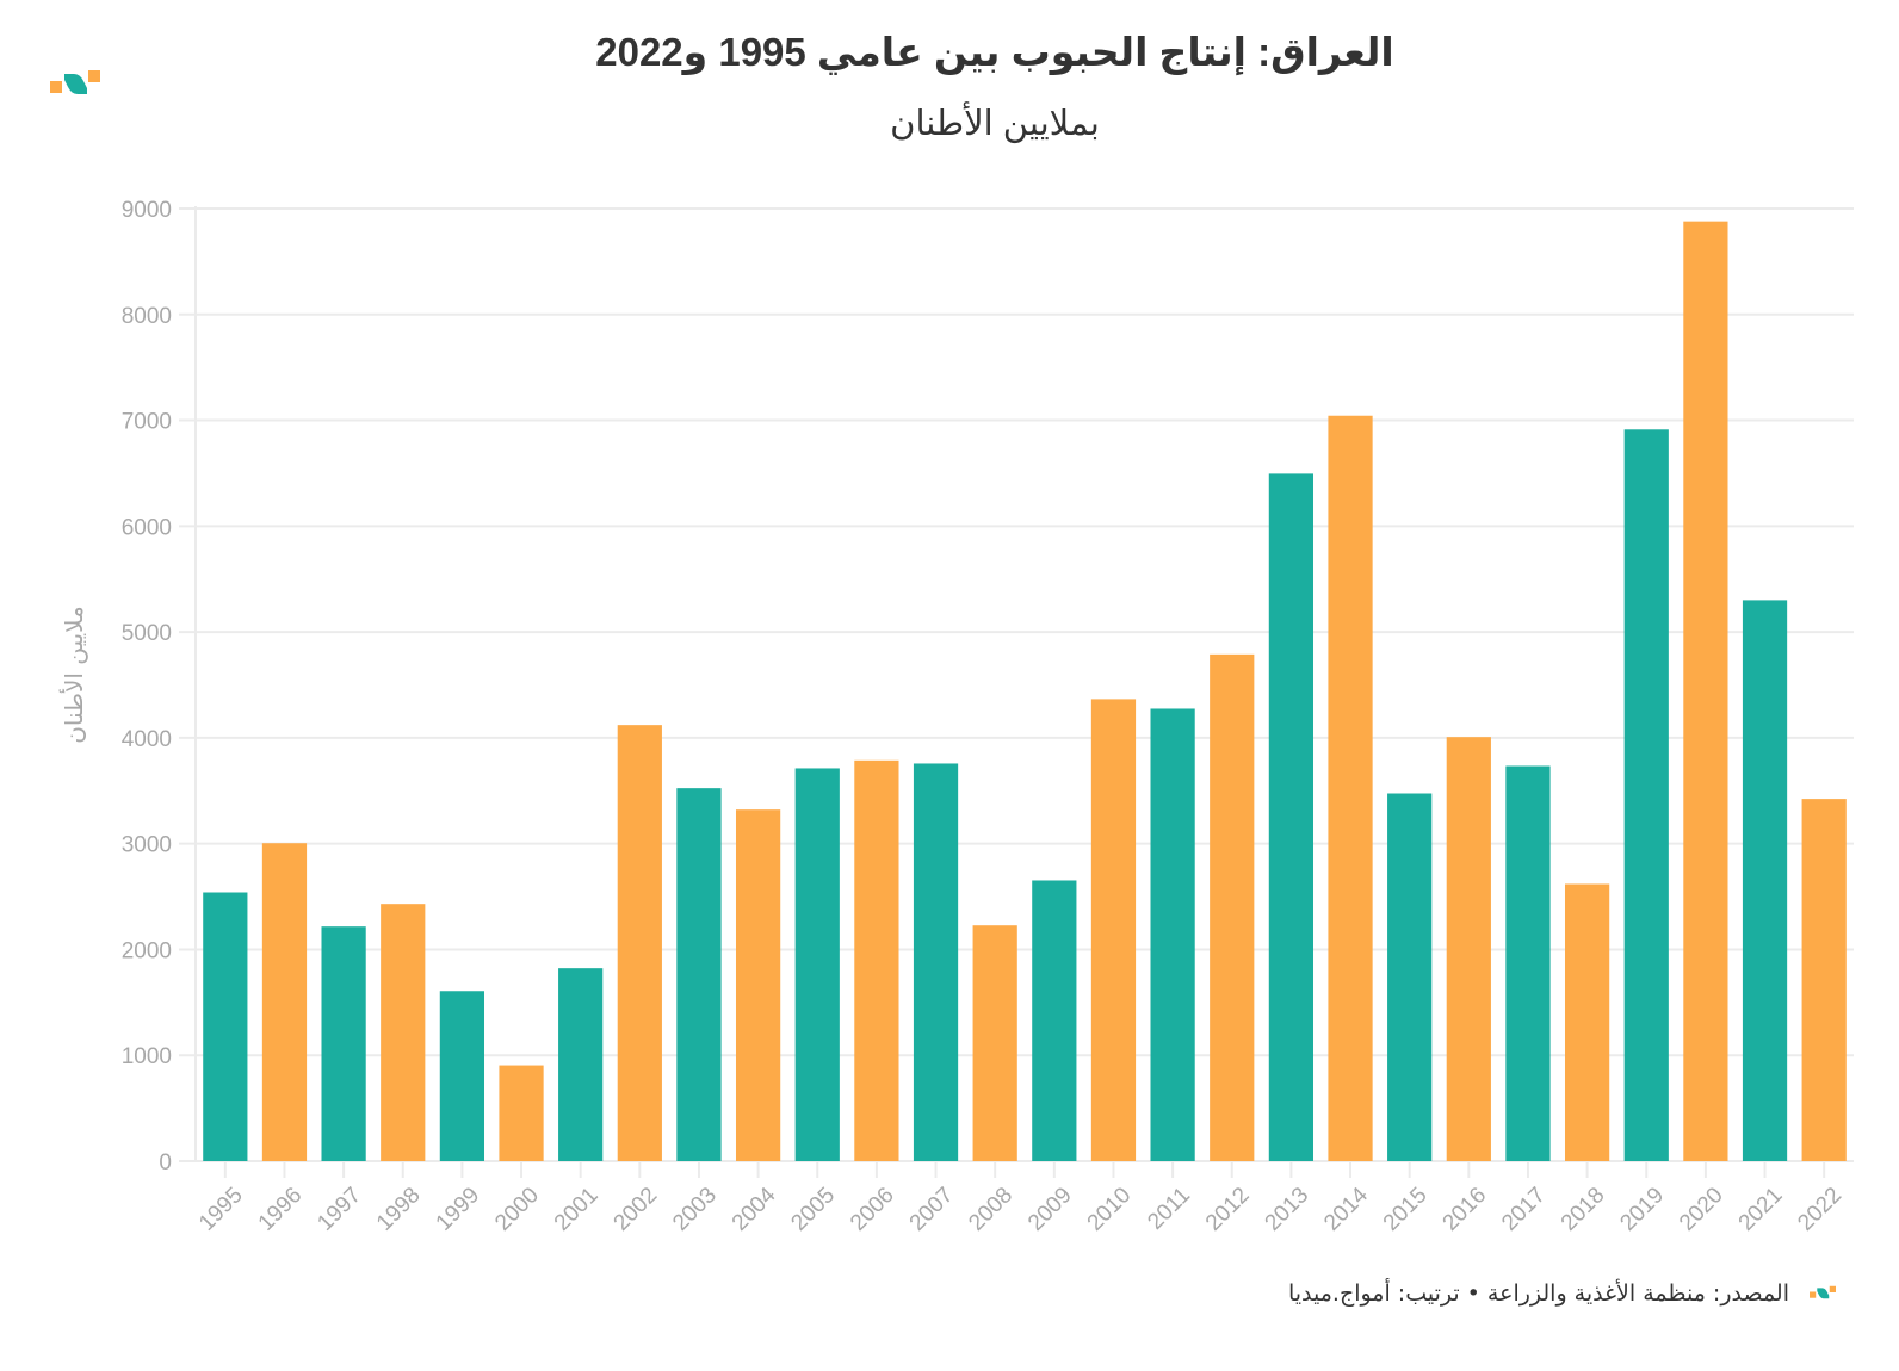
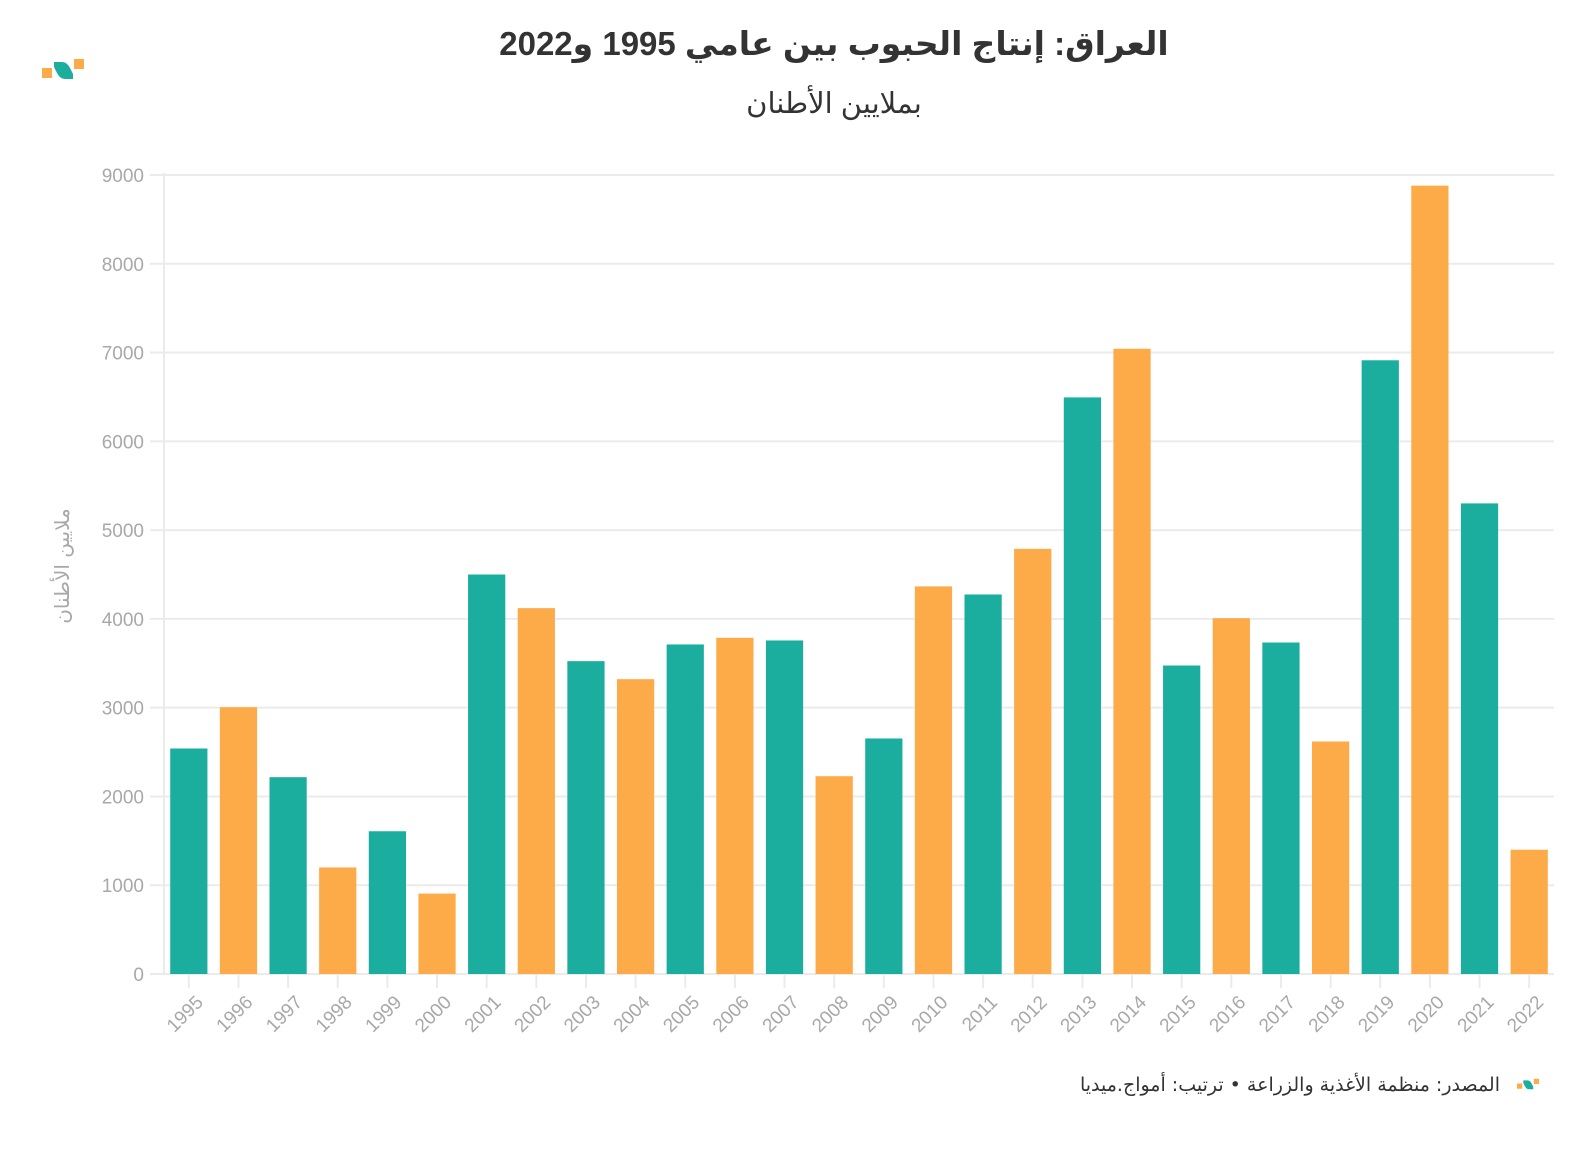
1998: 2400 -> 1200
2001: 1800 -> 4500
2022: 3400 -> 1400
